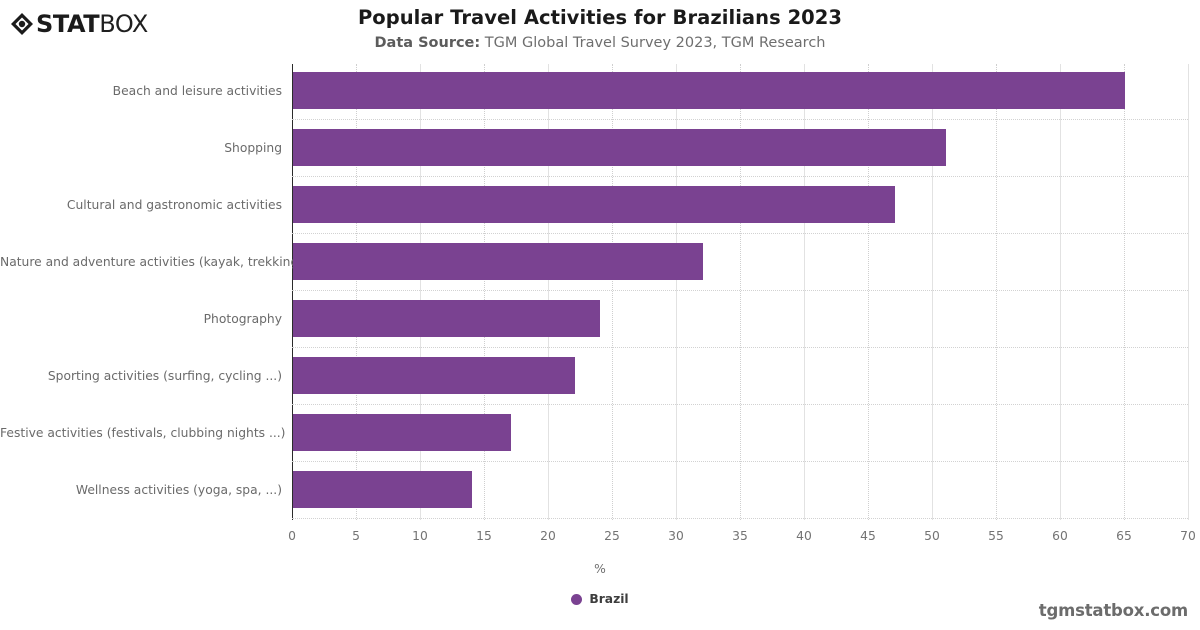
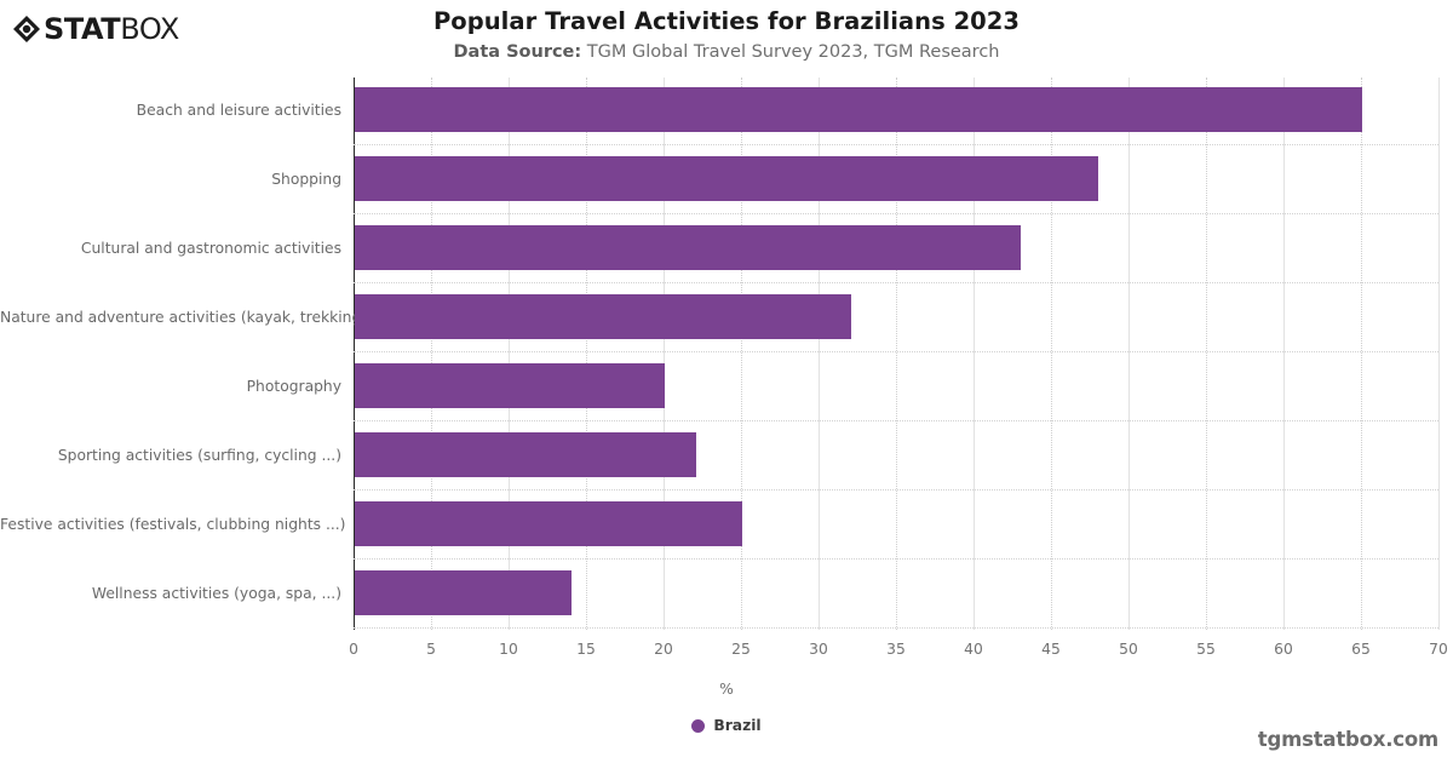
Shopping: 51 -> 48
Cultural and gastronomic activities: 47 -> 43
Photography: 24 -> 20
Festive activities (festivals, clubbing nights ...): 17 -> 25
